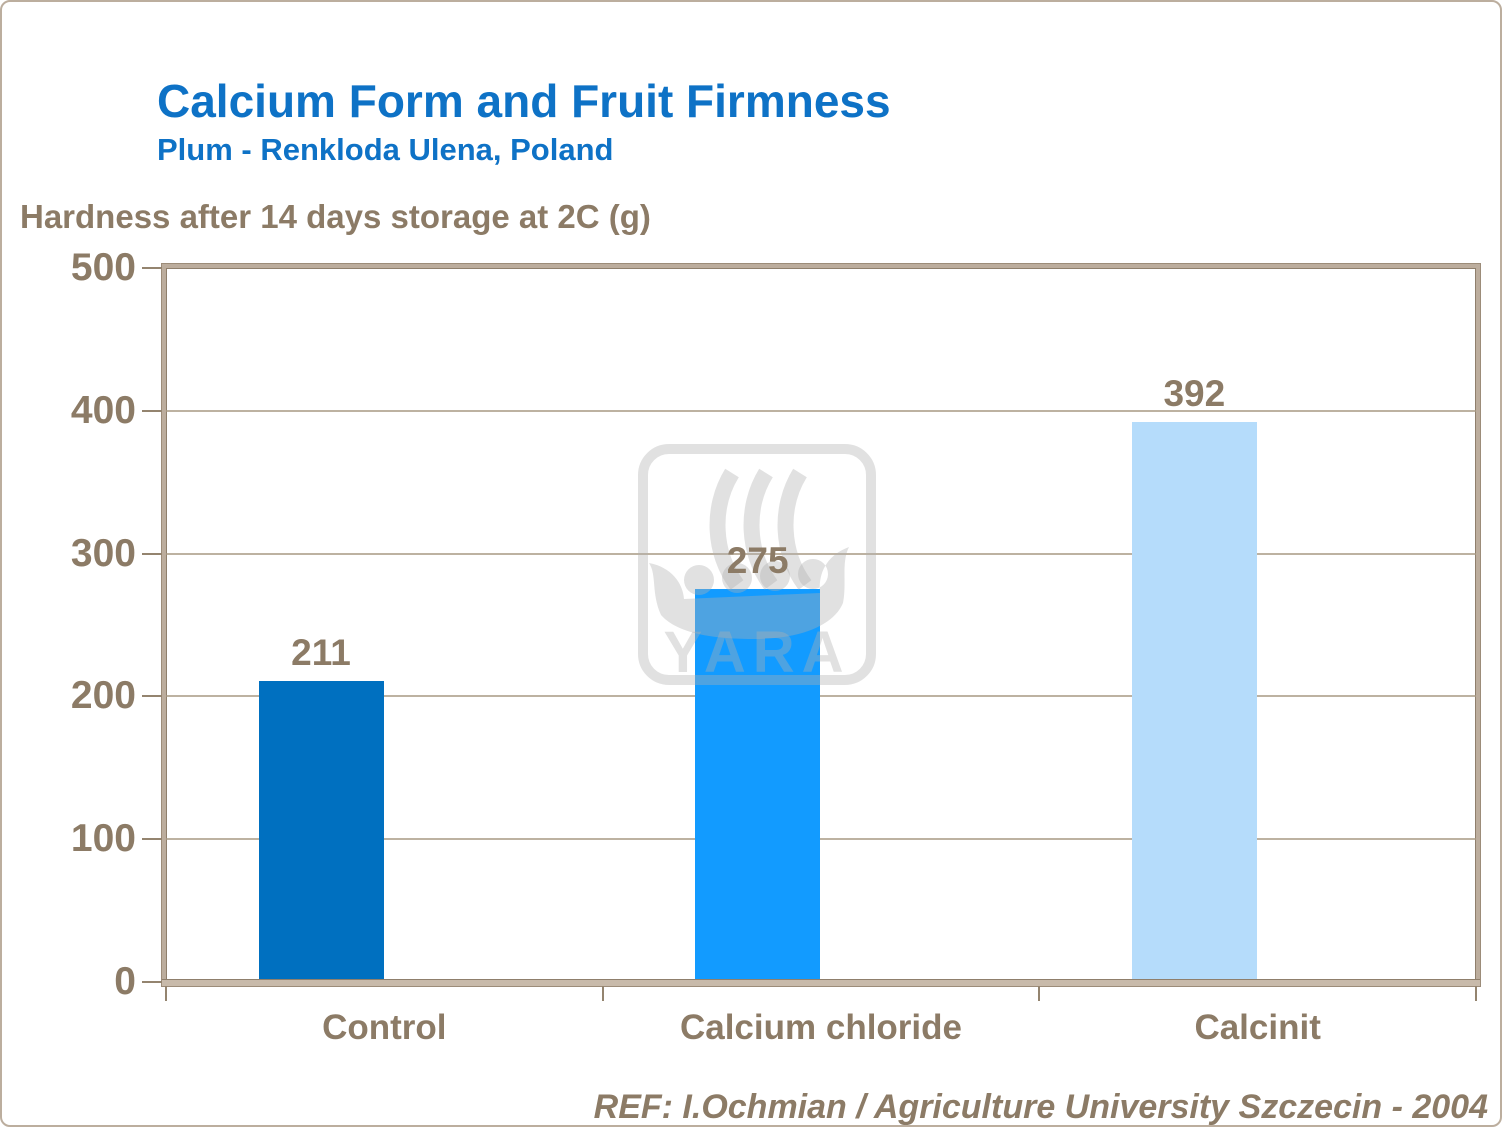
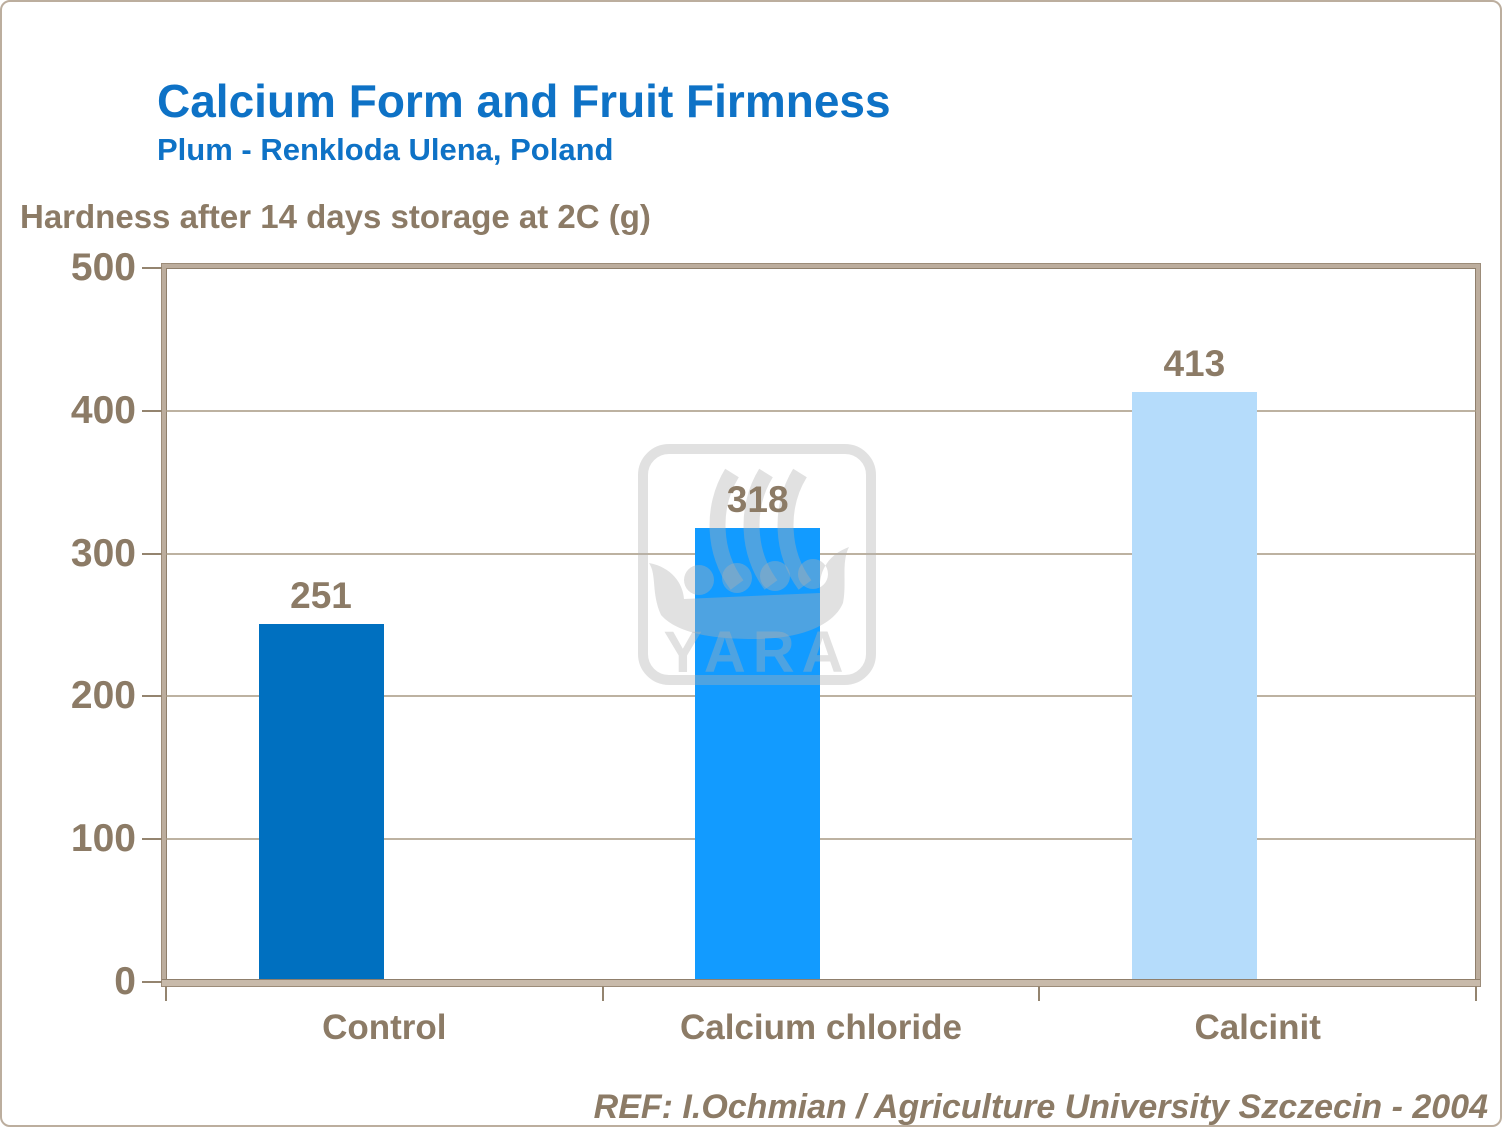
Control: 211 -> 251
Calcium chloride: 275 -> 318
Calcinit: 392 -> 413
